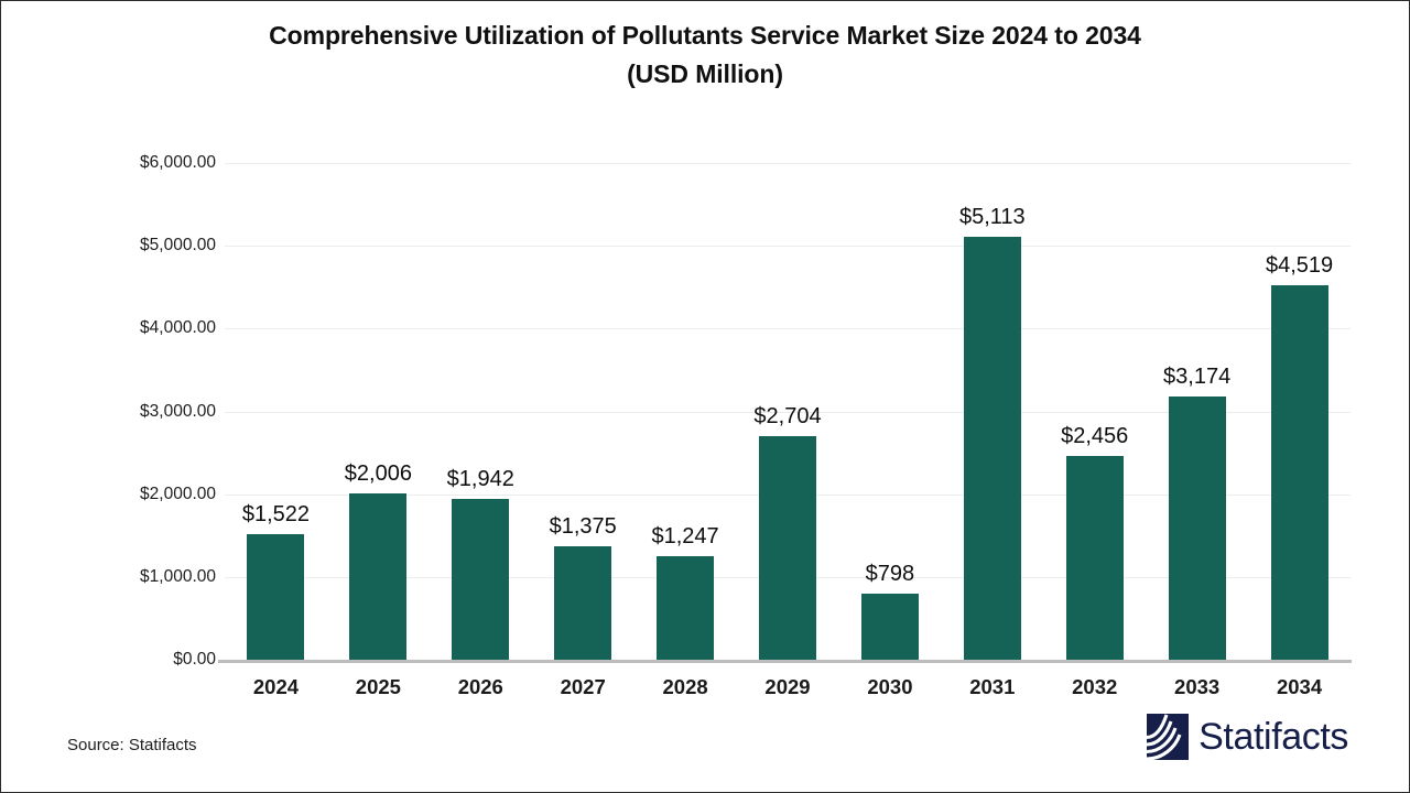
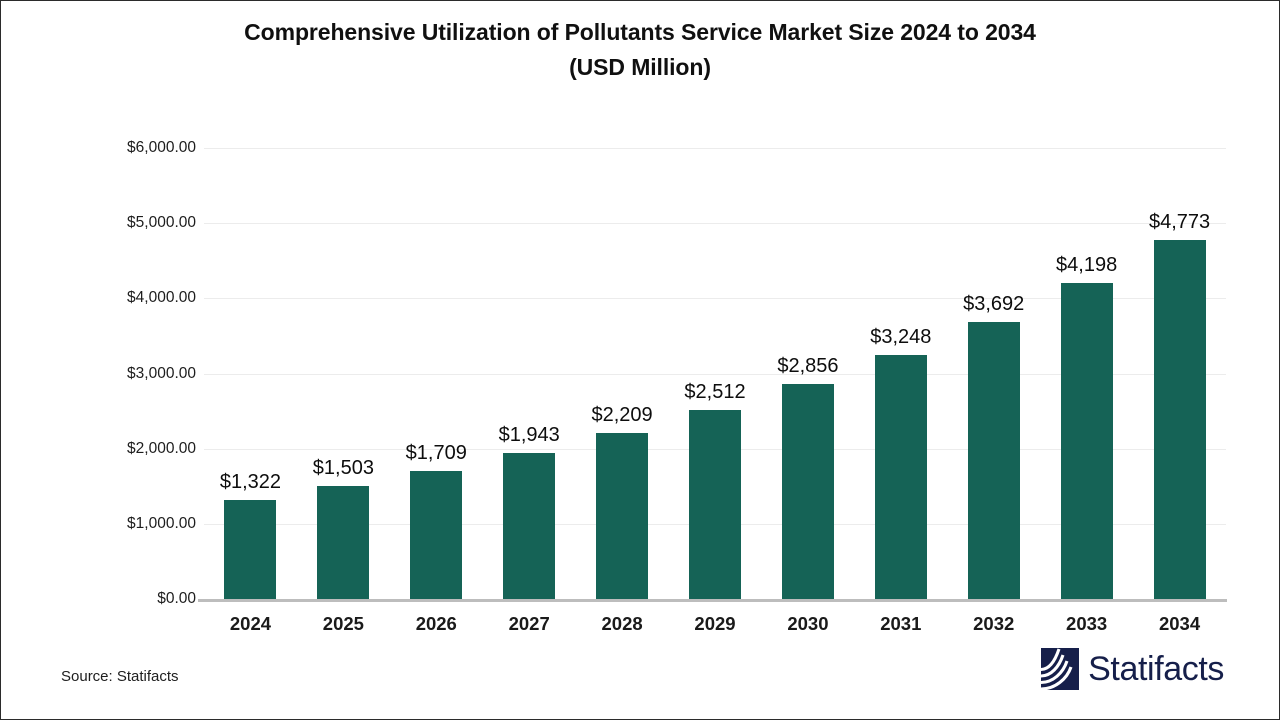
2024: $1,522 -> $1,322
2025: $2,006 -> $1,503
2026: $1,942 -> $1,709
2027: $1,375 -> $1,943
2028: $1,247 -> $2,209
2029: $2,704 -> $2,512
2030: $798 -> $2,856
2031: $5,113 -> $3,248
2032: $2,456 -> $3,692
2033: $3,174 -> $4,198
2034: $4,519 -> $4,773
